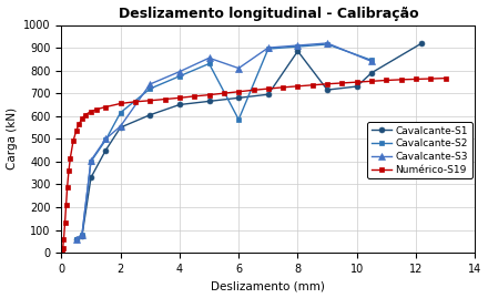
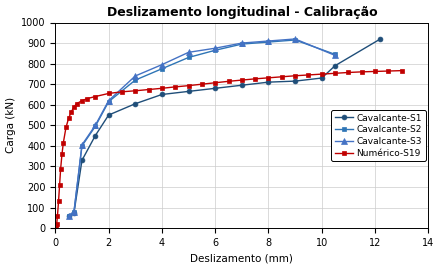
Cavalcante-S3/2: 555 -> 620
Cavalcante-S2/6: 585 -> 865
Cavalcante-S3/6: 810 -> 875
Cavalcante-S1/8: 885 -> 710
